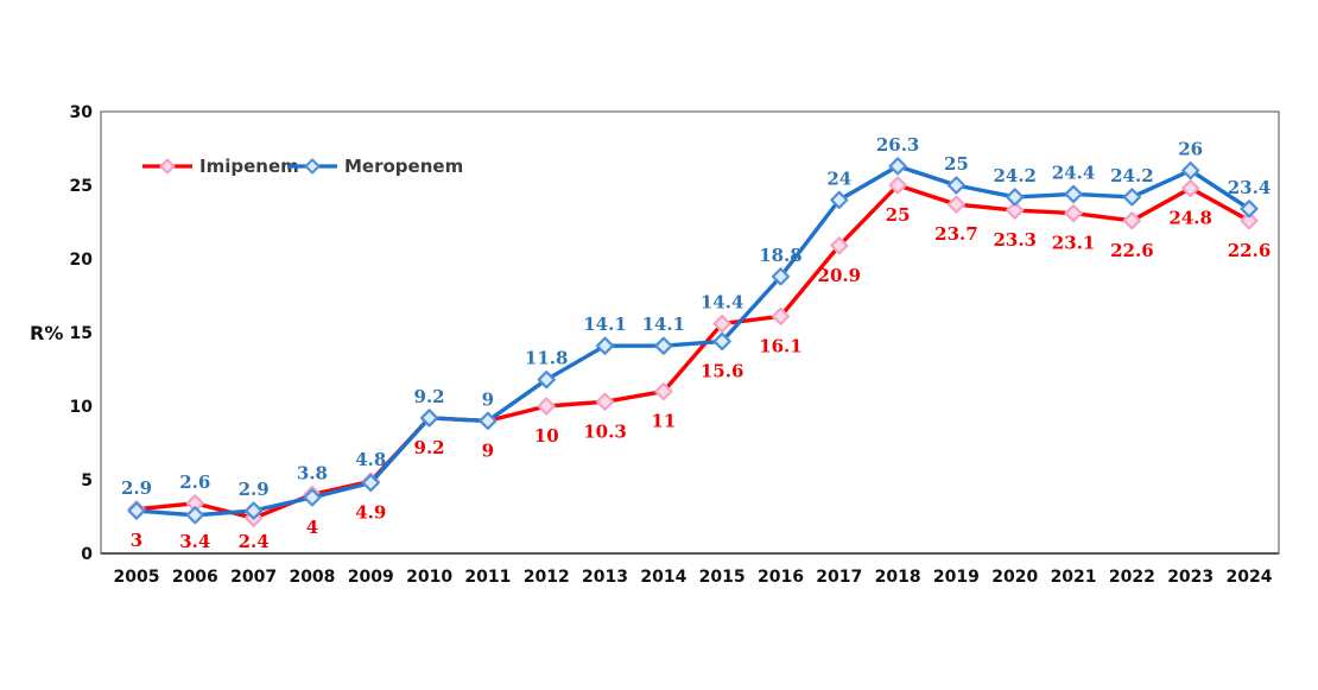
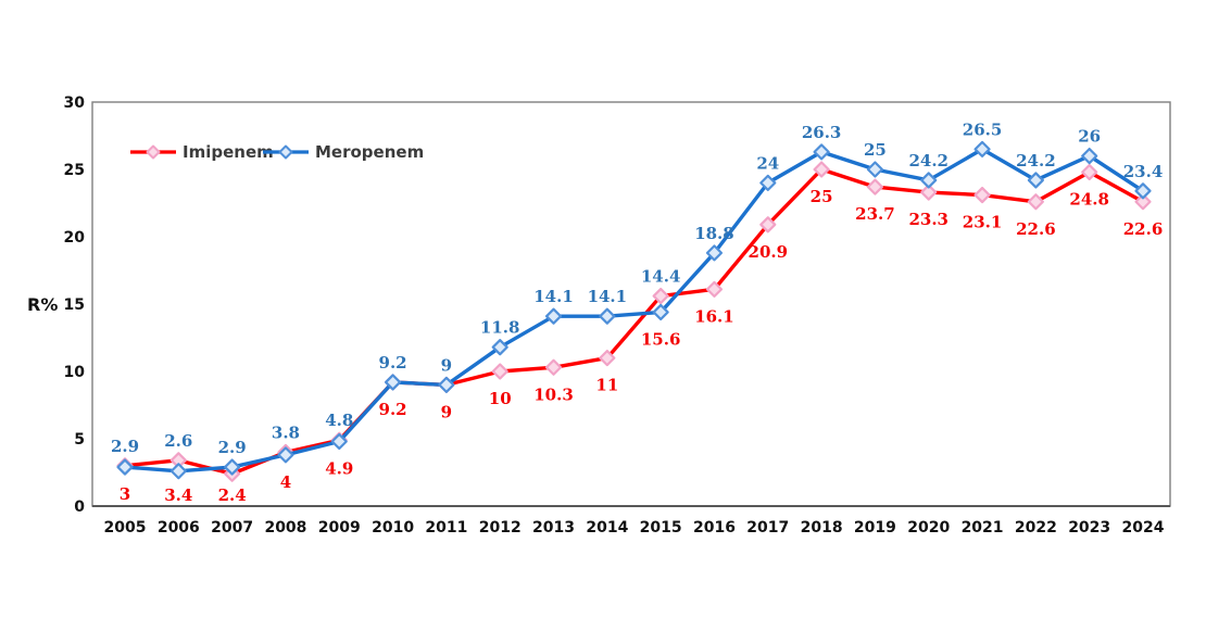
Meropenem/2021: 24.4 -> 26.5
